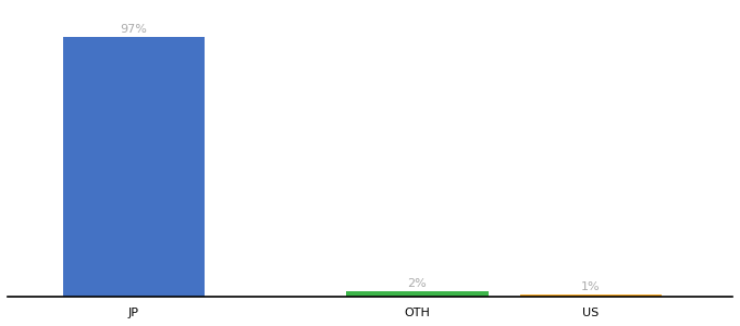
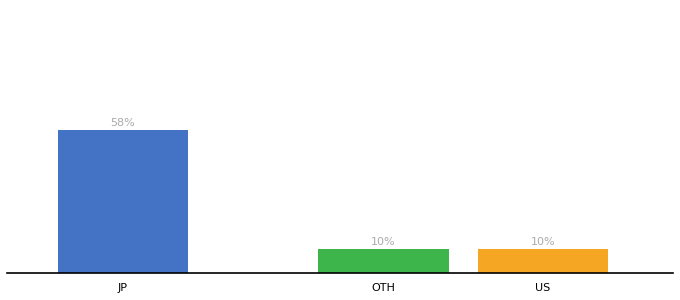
JP: 97% -> 58%
OTH: 2% -> 10%
US: 1% -> 10%
